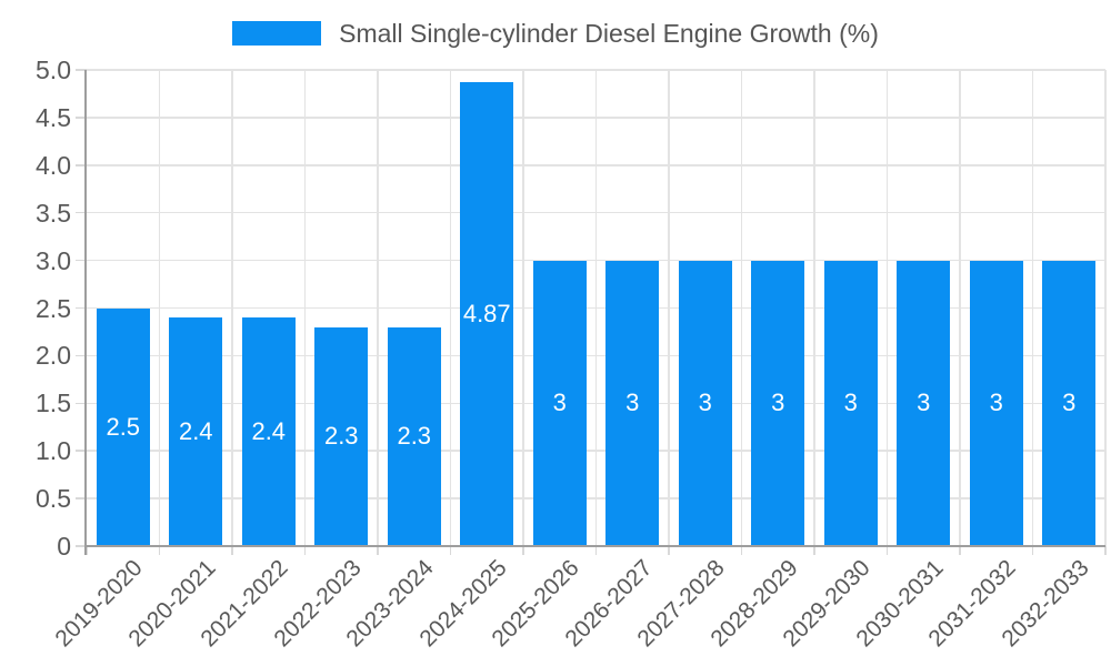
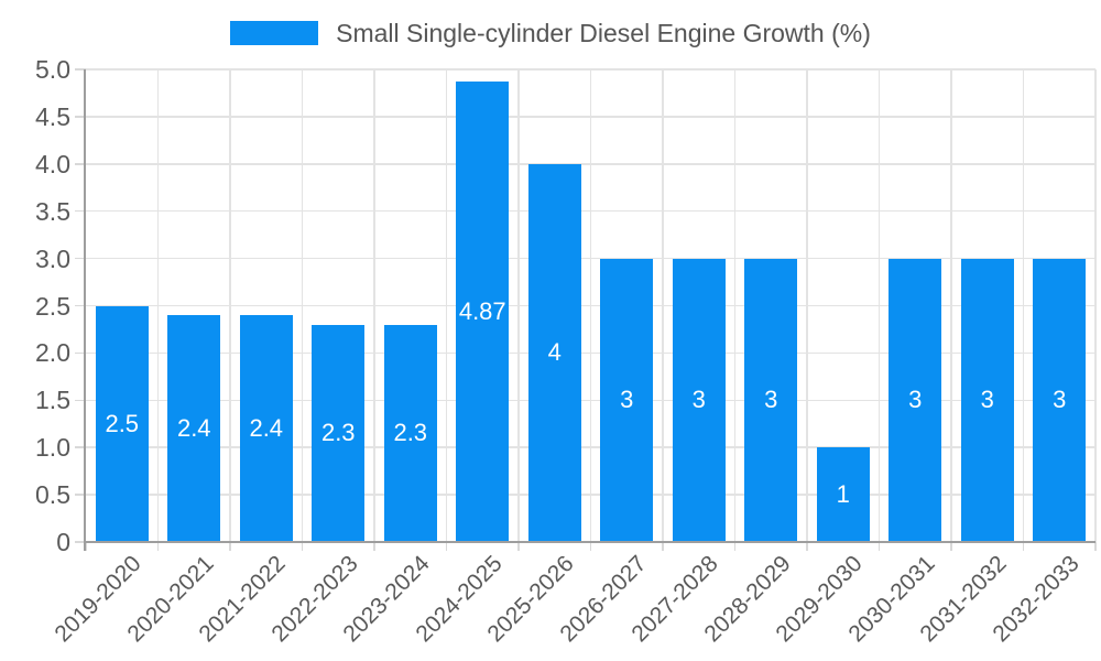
2025-2026: 3 -> 4
2029-2030: 3 -> 1
